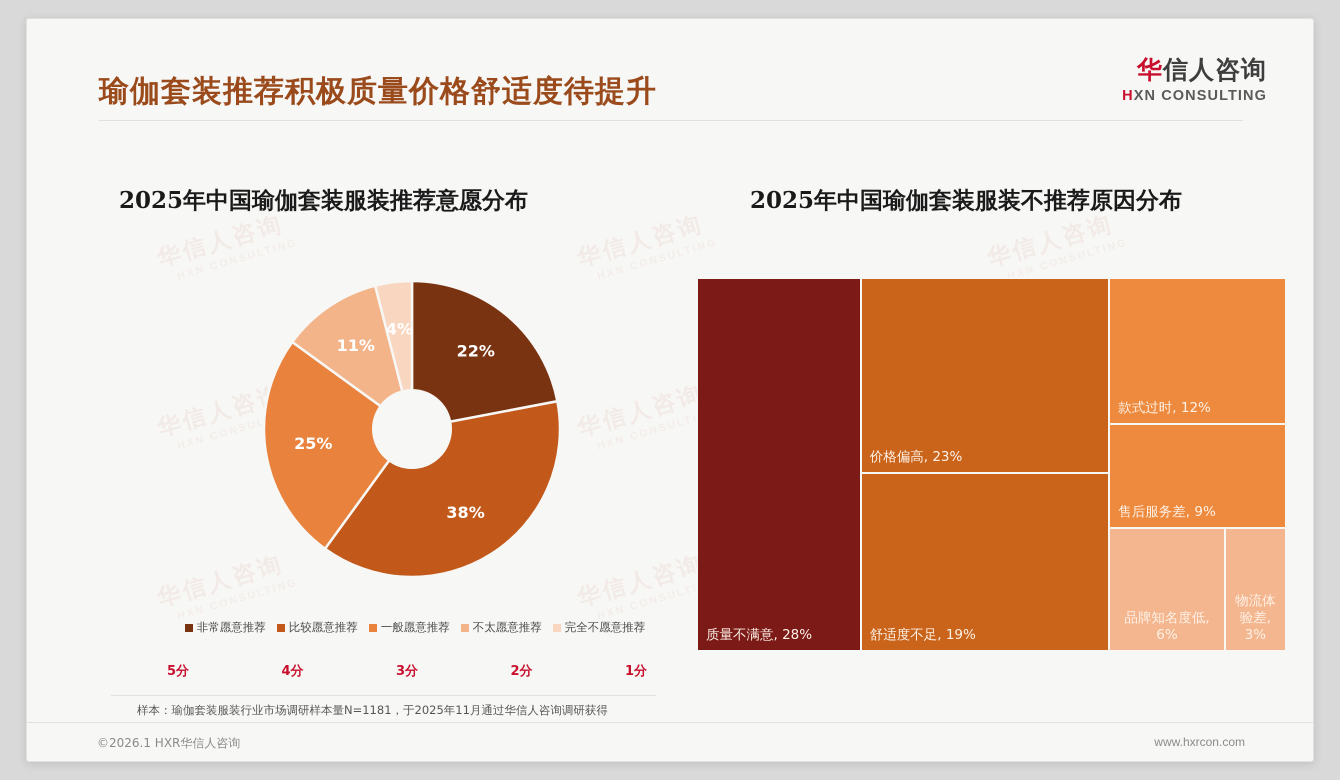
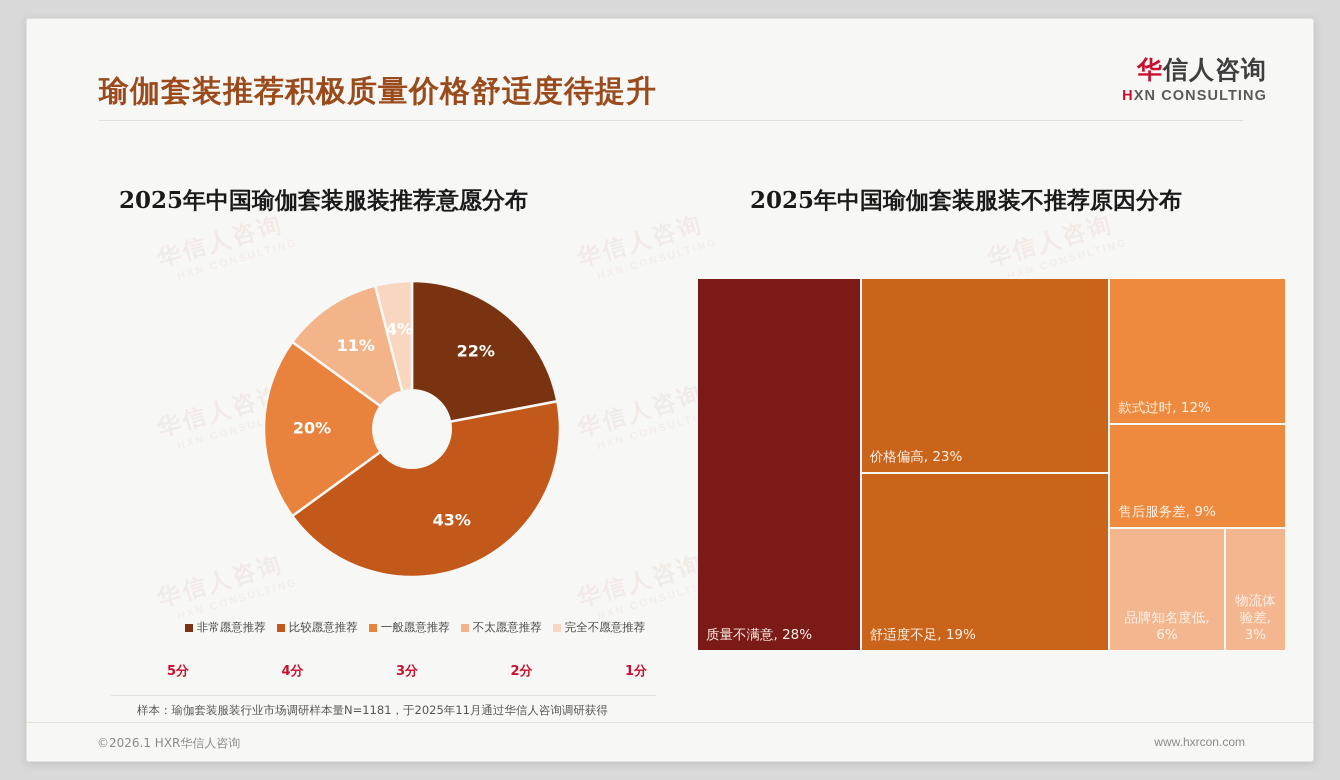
2025年中国瑜伽套装服装推荐意愿分布/比较愿意推荐: 38% -> 43%
2025年中国瑜伽套装服装推荐意愿分布/一般愿意推荐: 25% -> 20%
